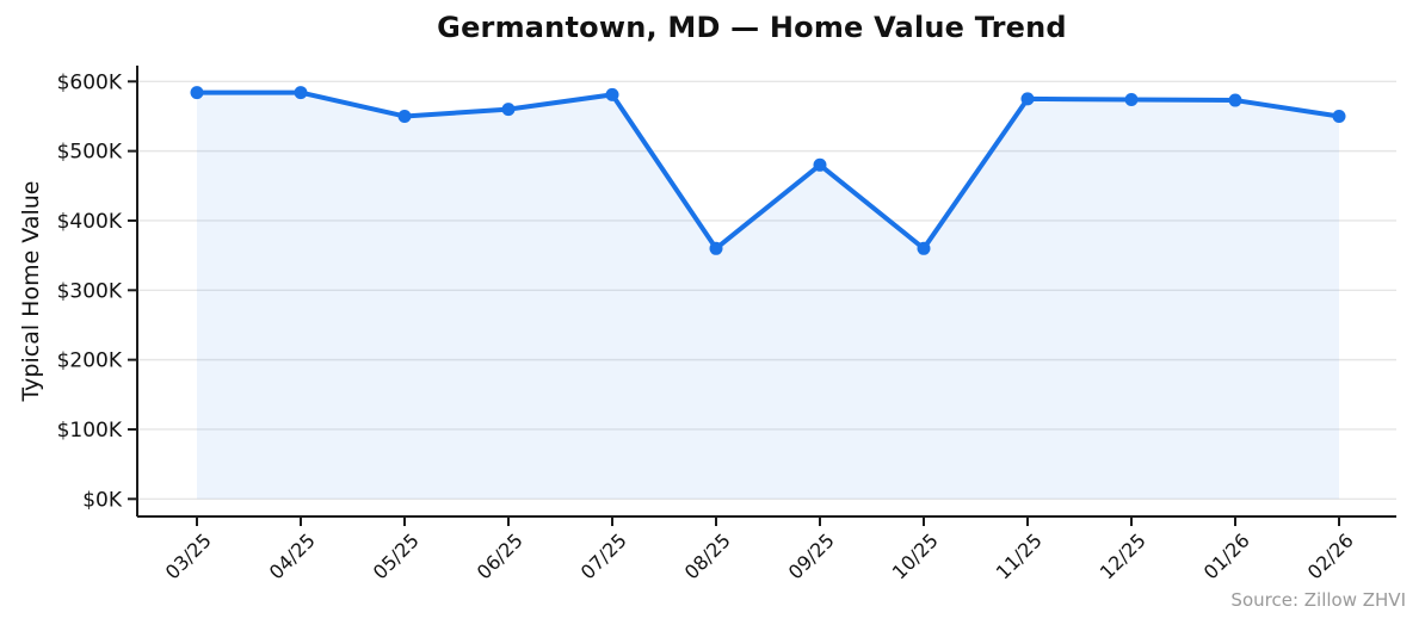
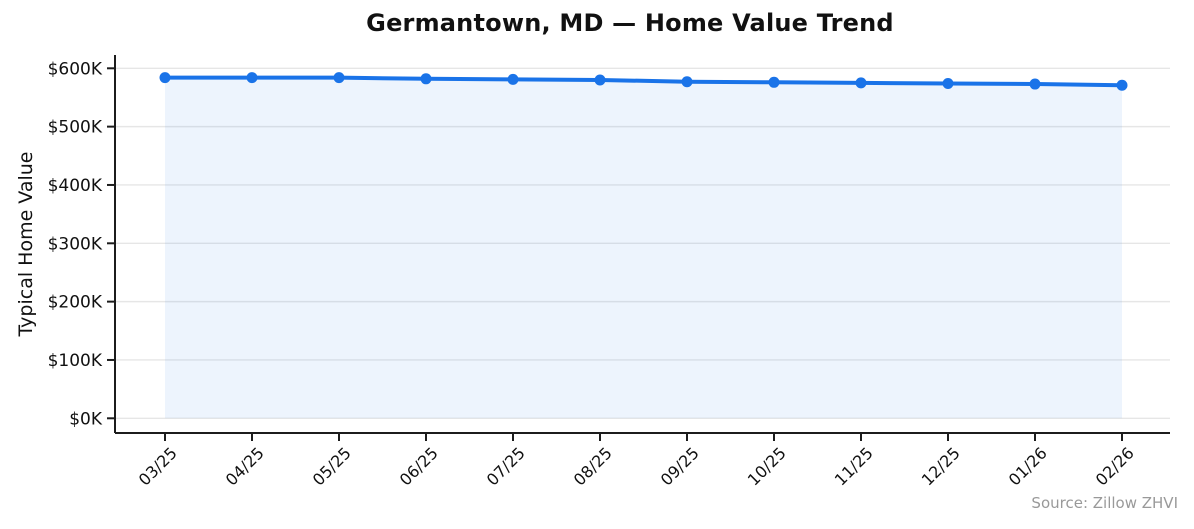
05/25: $550K -> $580K
06/25: $560K -> $580K
08/25: $360K -> $580K
09/25: $480K -> $580K
10/25: $360K -> $580K
02/26: $550K -> $570K
